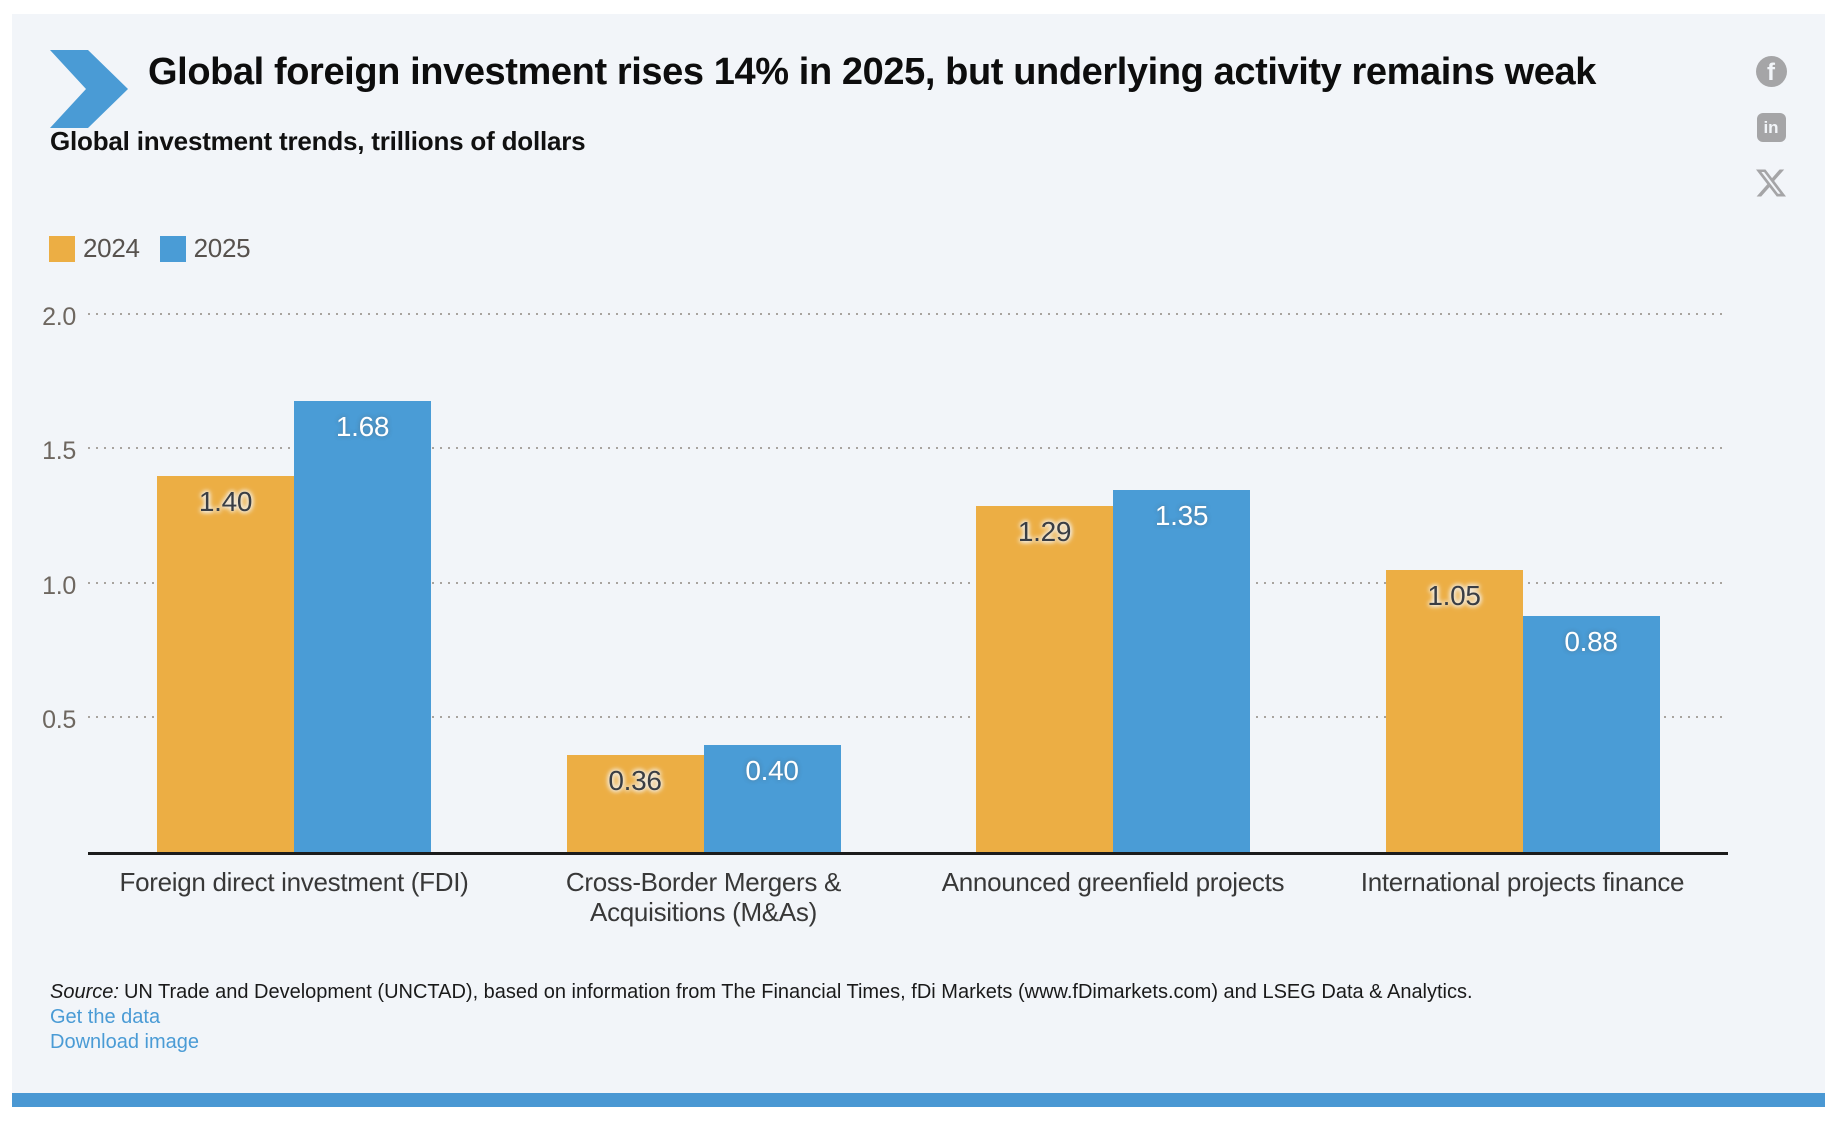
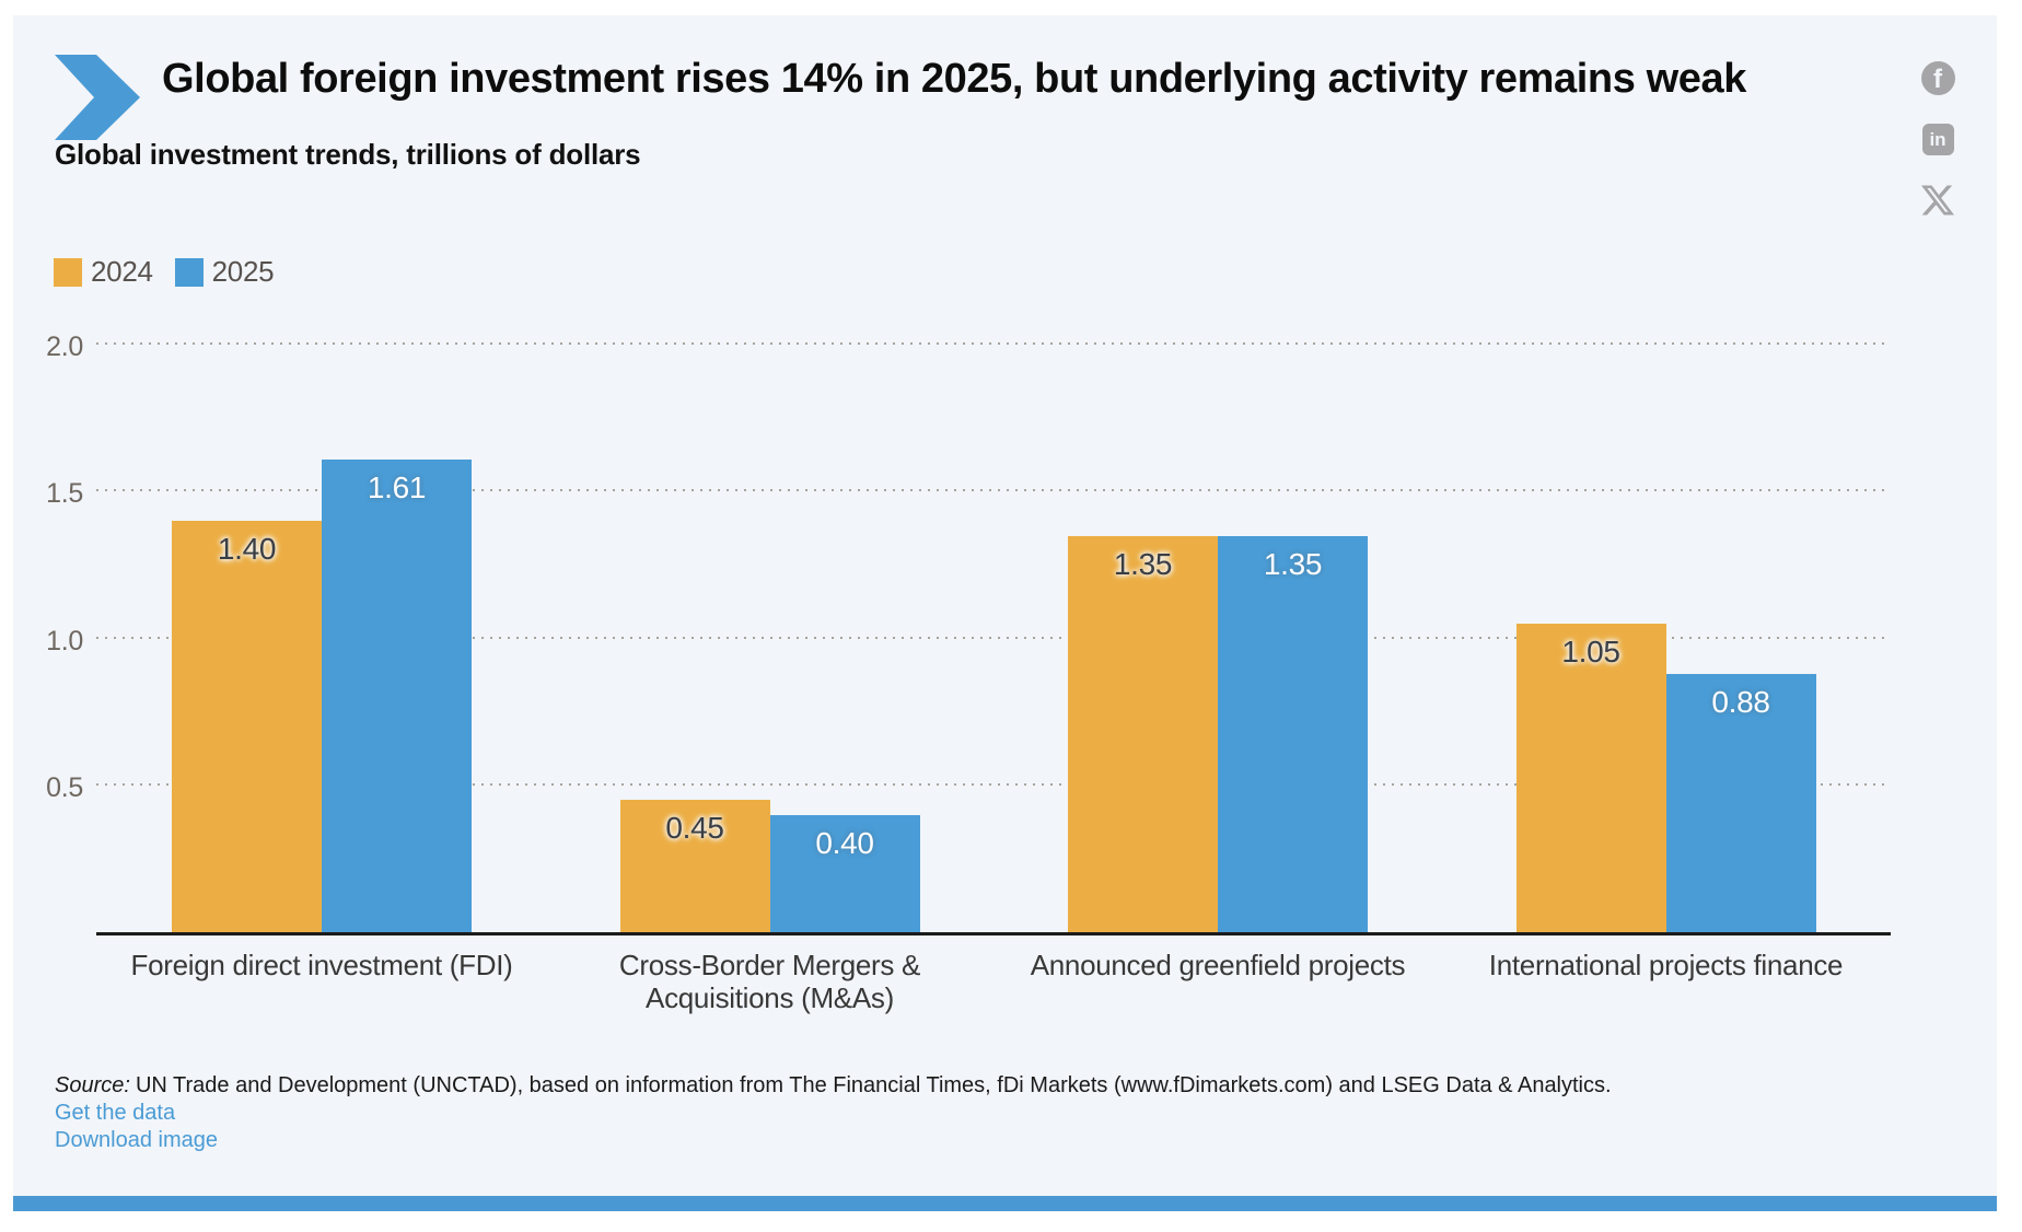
2025/Foreign direct investment (FDI): 1.68 -> 1.61
2024/Cross-Border Mergers & Acquisitions (M&As): 0.36 -> 0.45
2024/Announced greenfield projects: 1.29 -> 1.35
